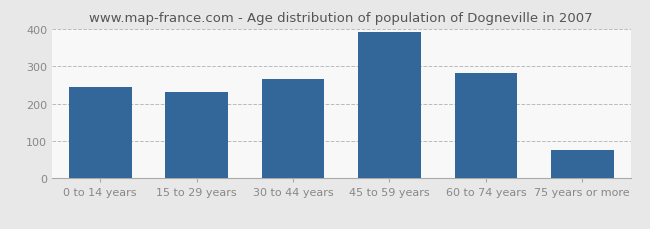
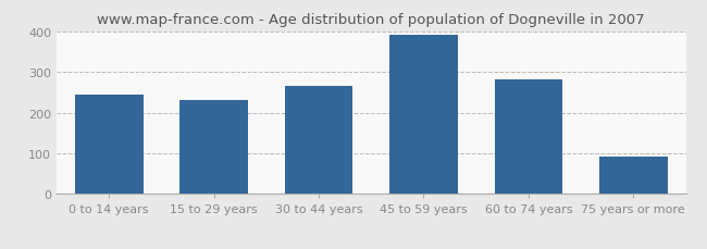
75 years or more: 75 -> 92
